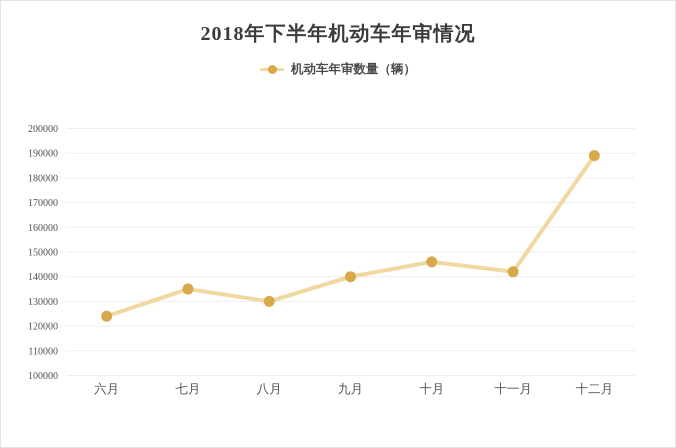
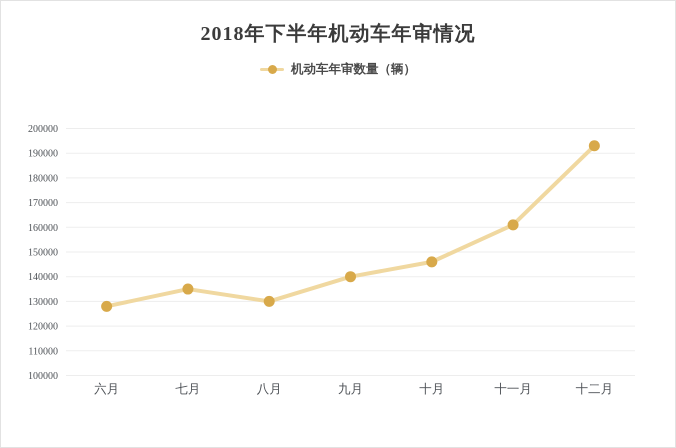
六月: 124000 -> 128000
十一月: 142000 -> 161000
十二月: 189000 -> 193000
